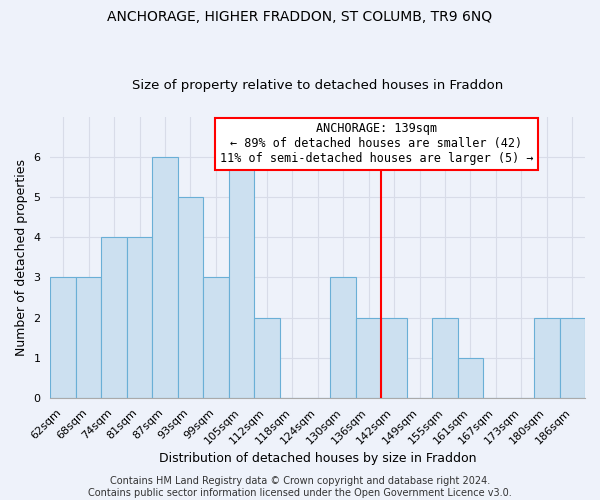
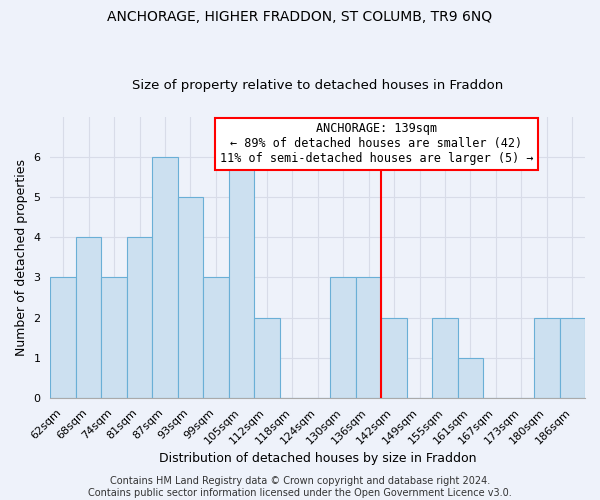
68sqm: 3 -> 4
74sqm: 4 -> 3
136sqm: 2 -> 3
